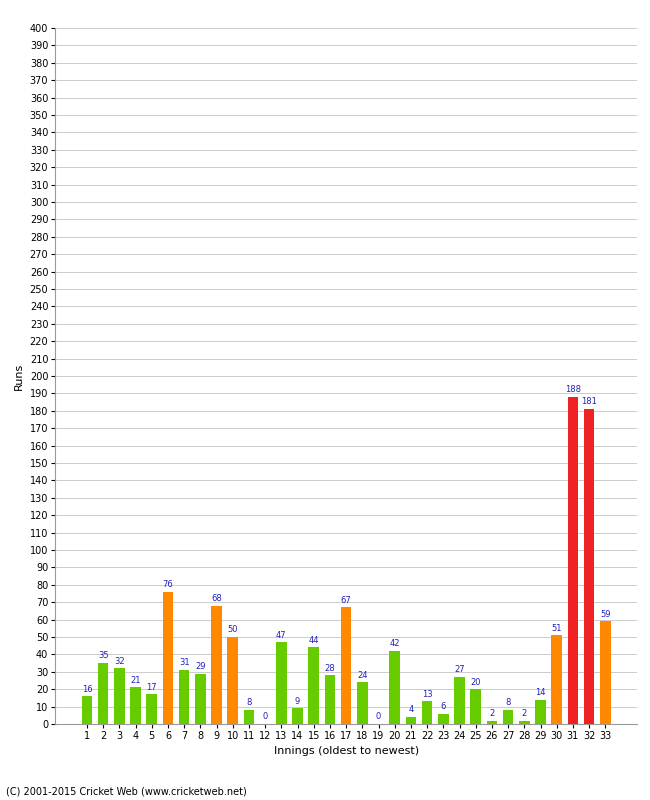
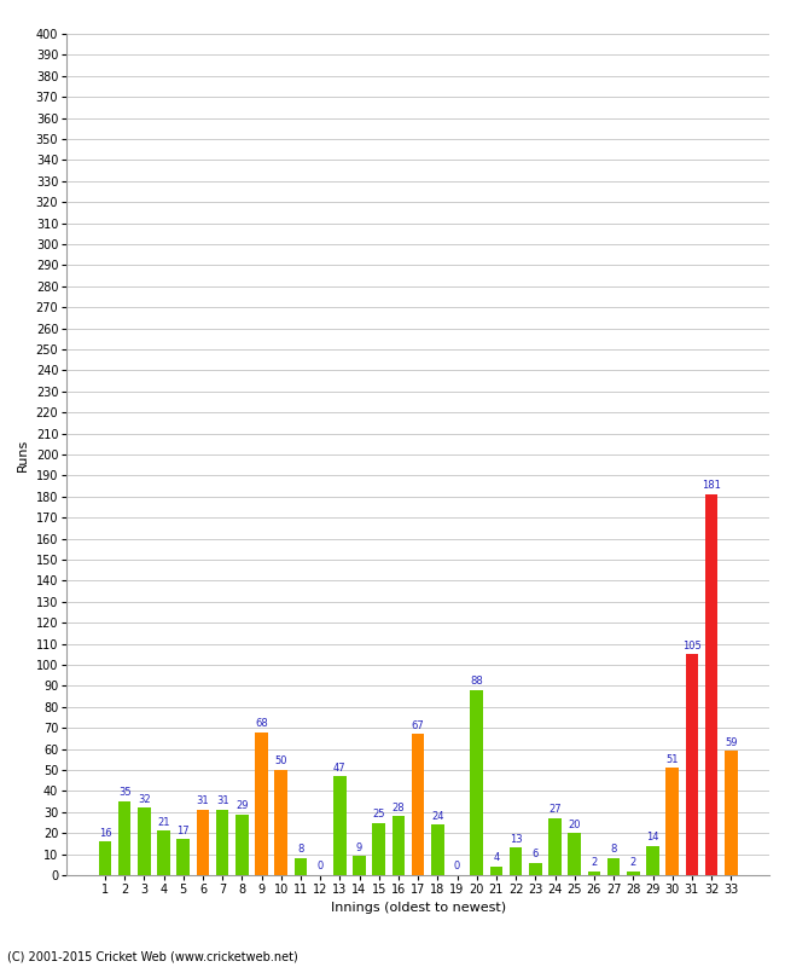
6: 76 -> 31
15: 44 -> 25
20: 42 -> 88
31: 188 -> 105
